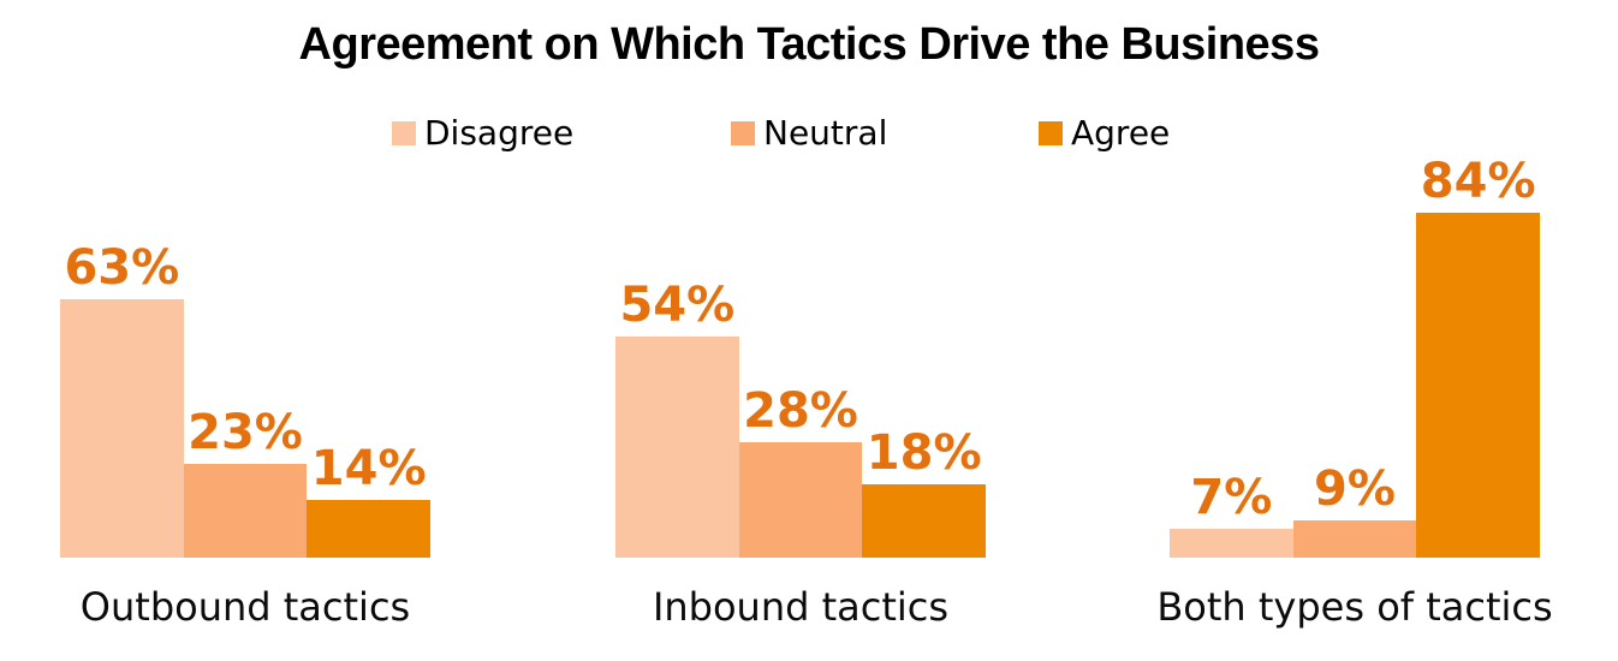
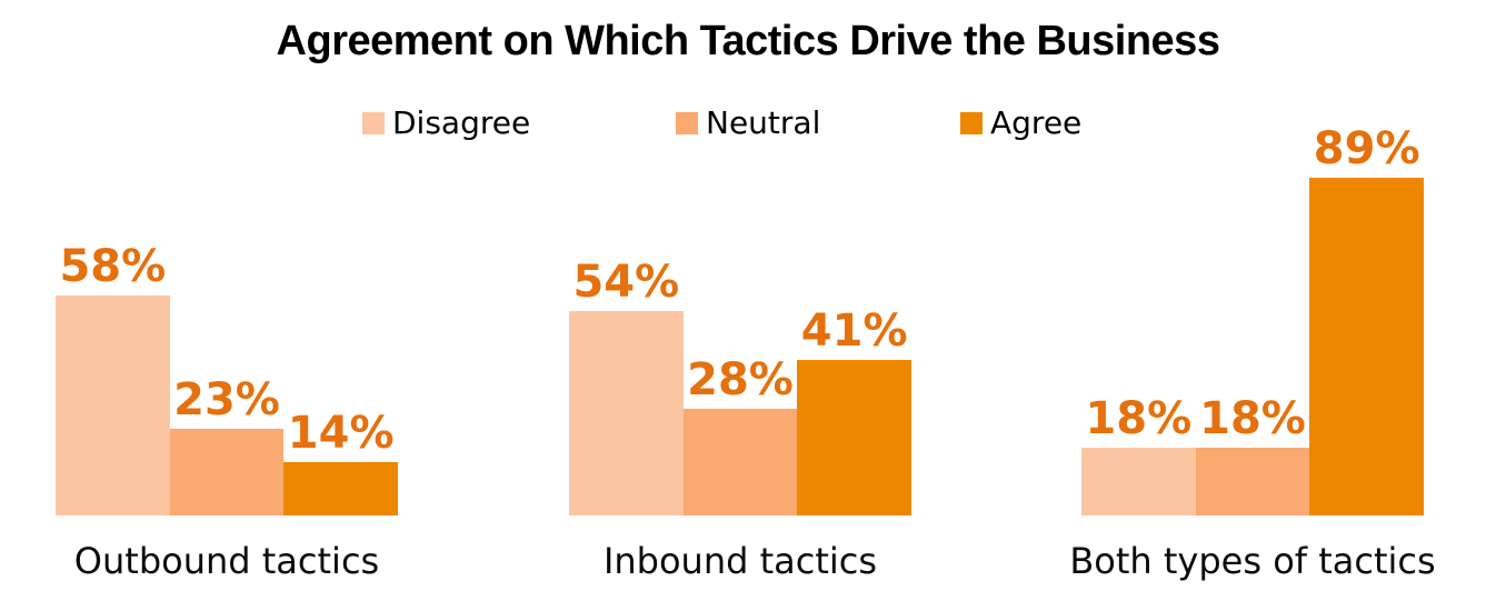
Disagree/Outbound tactics: 63% -> 58%
Agree/Inbound tactics: 18% -> 41%
Disagree/Both types of tactics: 7% -> 18%
Neutral/Both types of tactics: 9% -> 18%
Agree/Both types of tactics: 84% -> 89%
